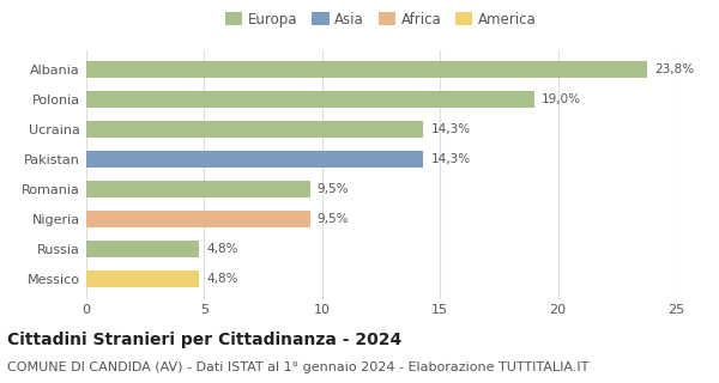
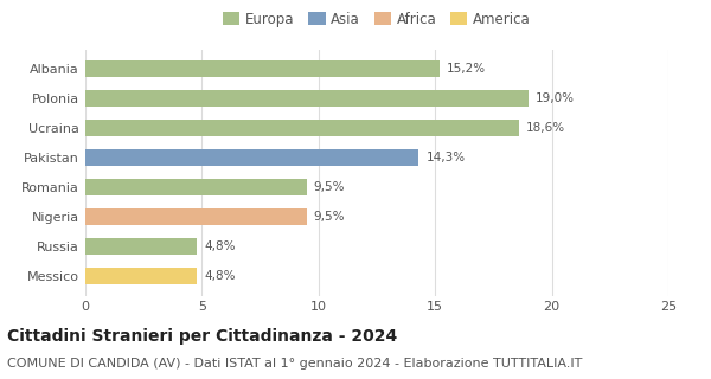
Albania: 23,8% -> 15,2%
Ucraina: 14,3% -> 18,6%
